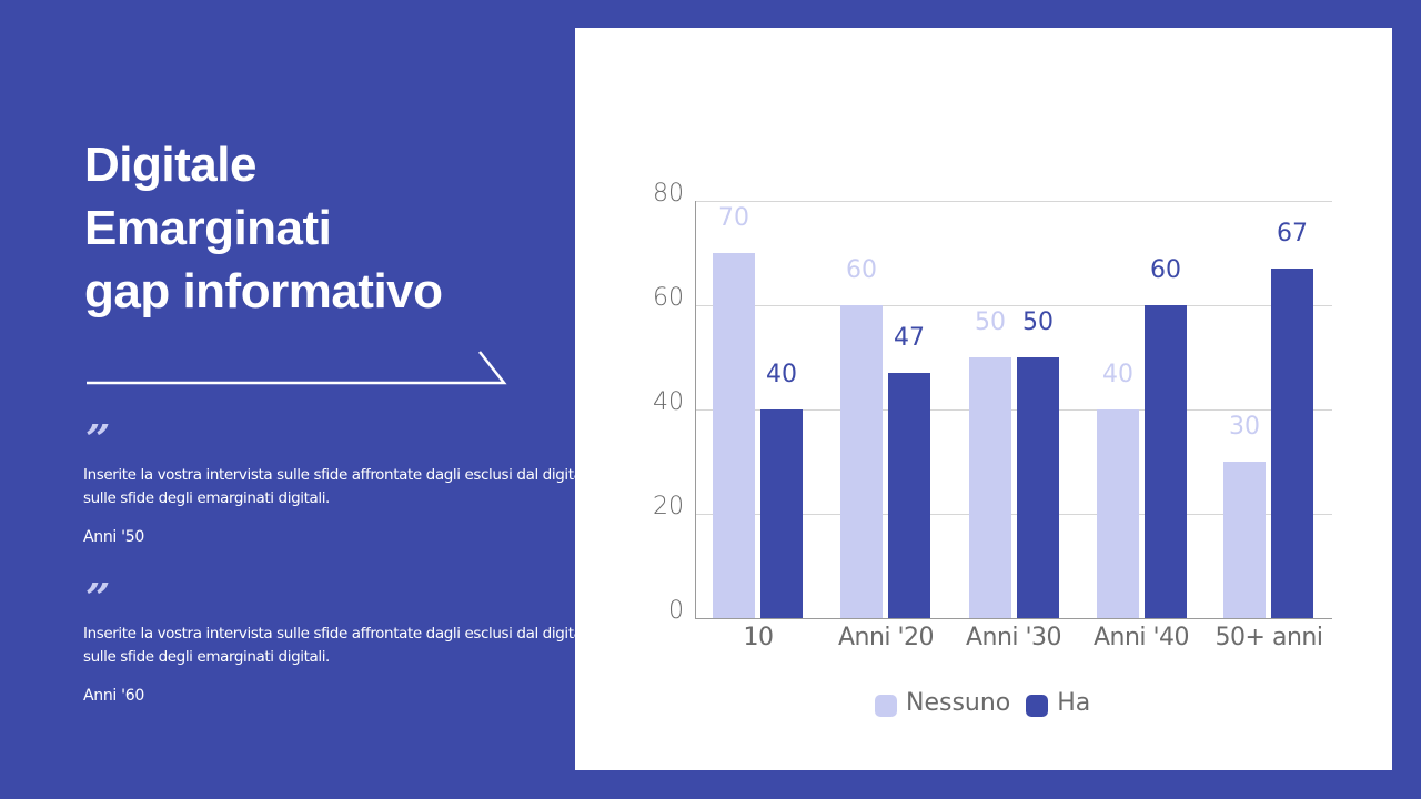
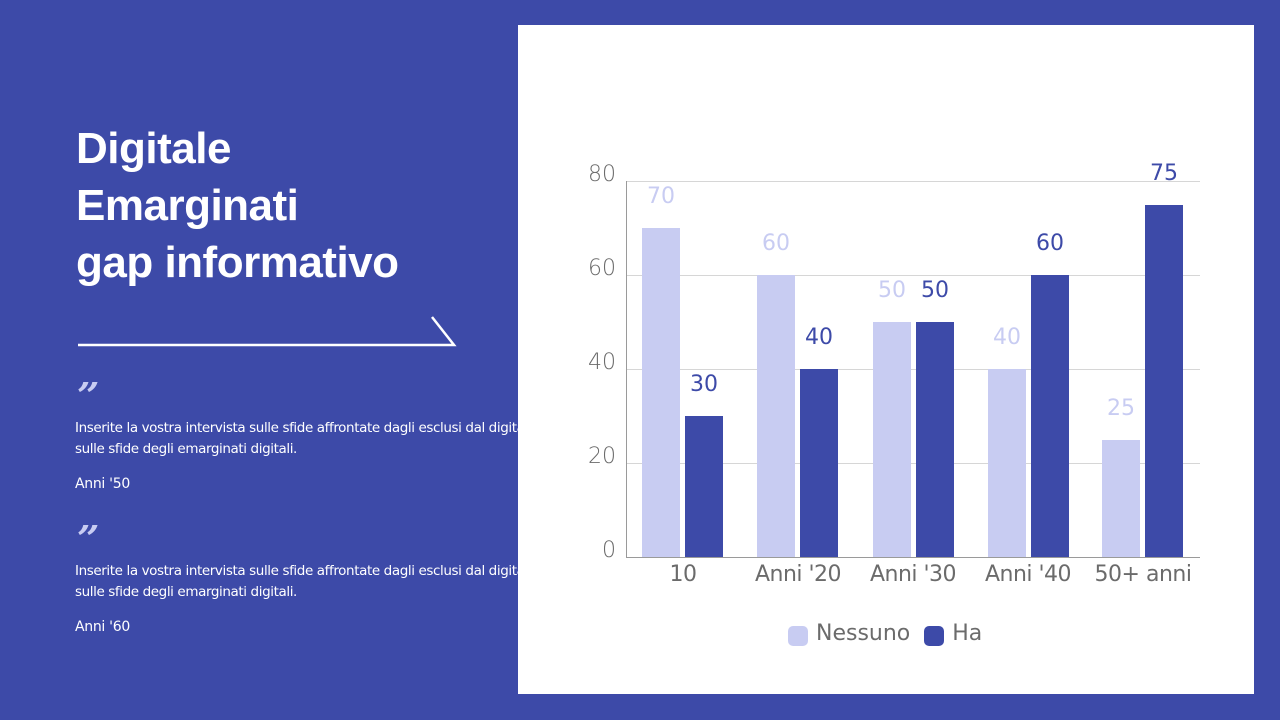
Ha/10: 40 -> 30
Ha/Anni '20: 47 -> 40
Nessuno/50+ anni: 30 -> 25
Ha/50+ anni: 67 -> 75
